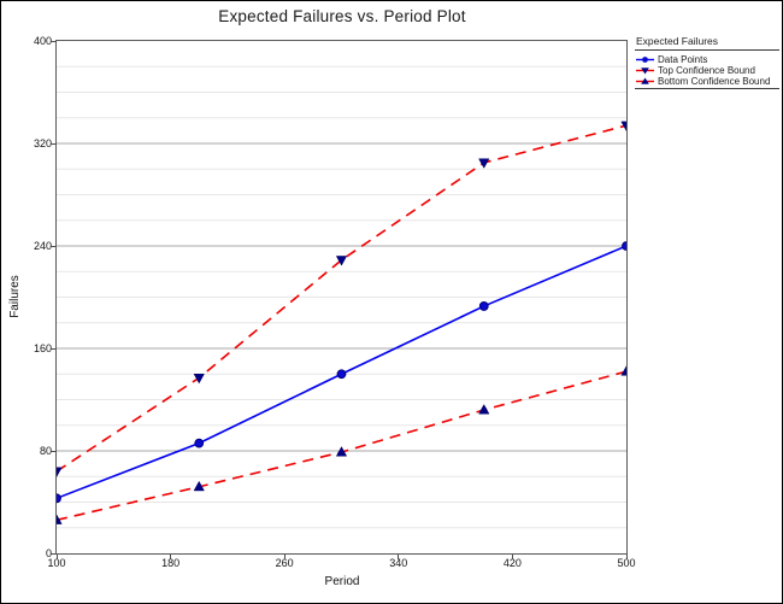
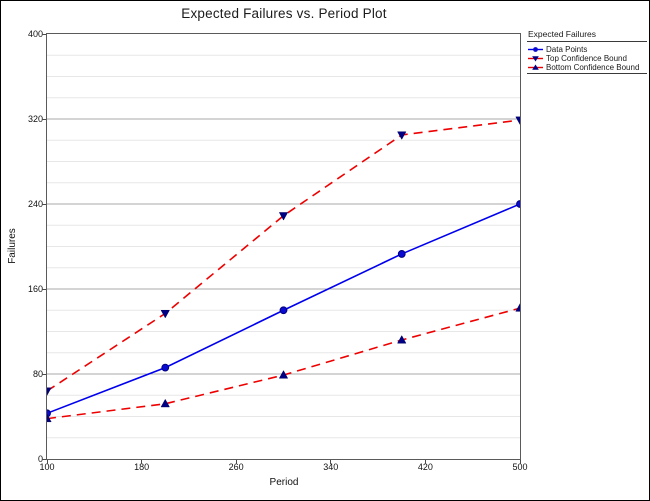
Bottom Confidence Bound/100: 26 -> 38
Top Confidence Bound/500: 334 -> 319
